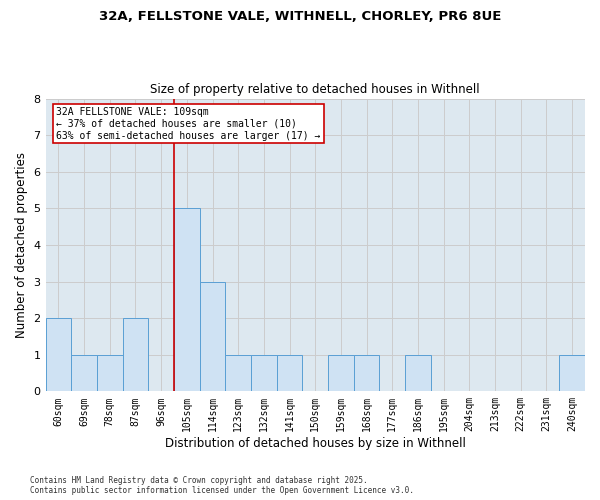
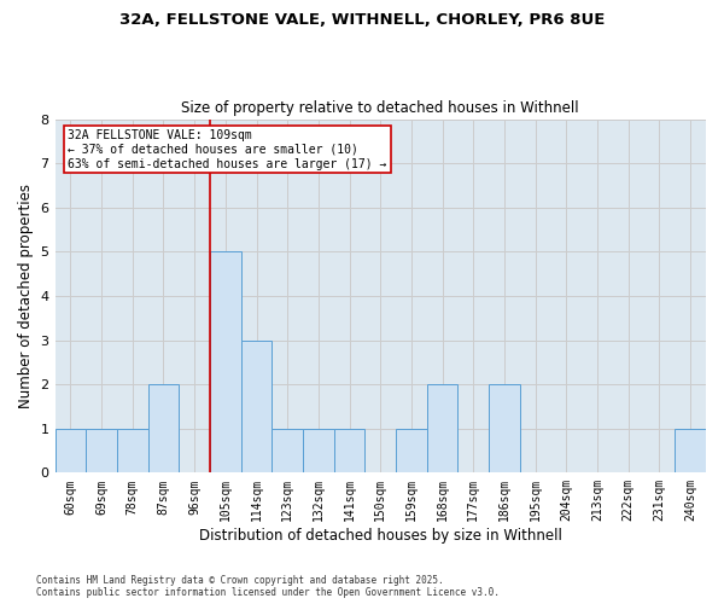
60sqm: 2 -> 1
168sqm: 1 -> 2
186sqm: 1 -> 2
